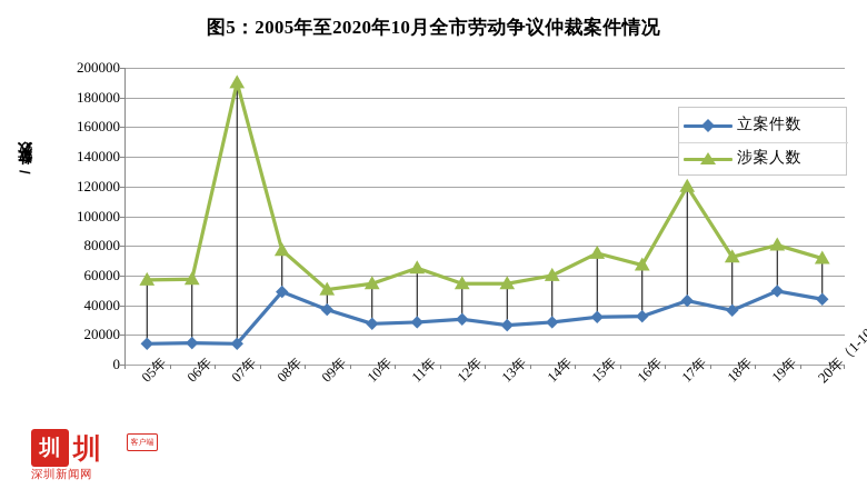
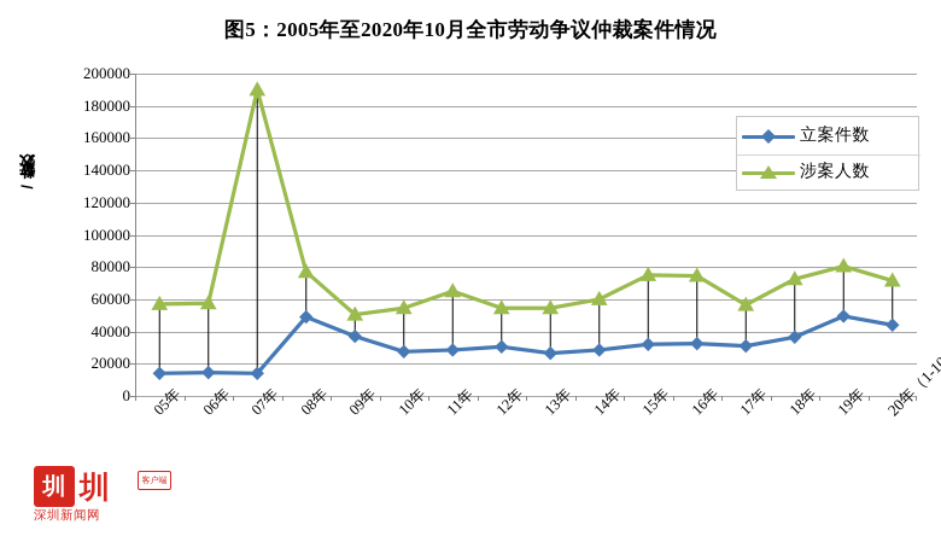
涉案人数/16年: 67000 -> 74000
立案件数/17年: 43000 -> 31000
涉案人数/17年: 120000 -> 56000
